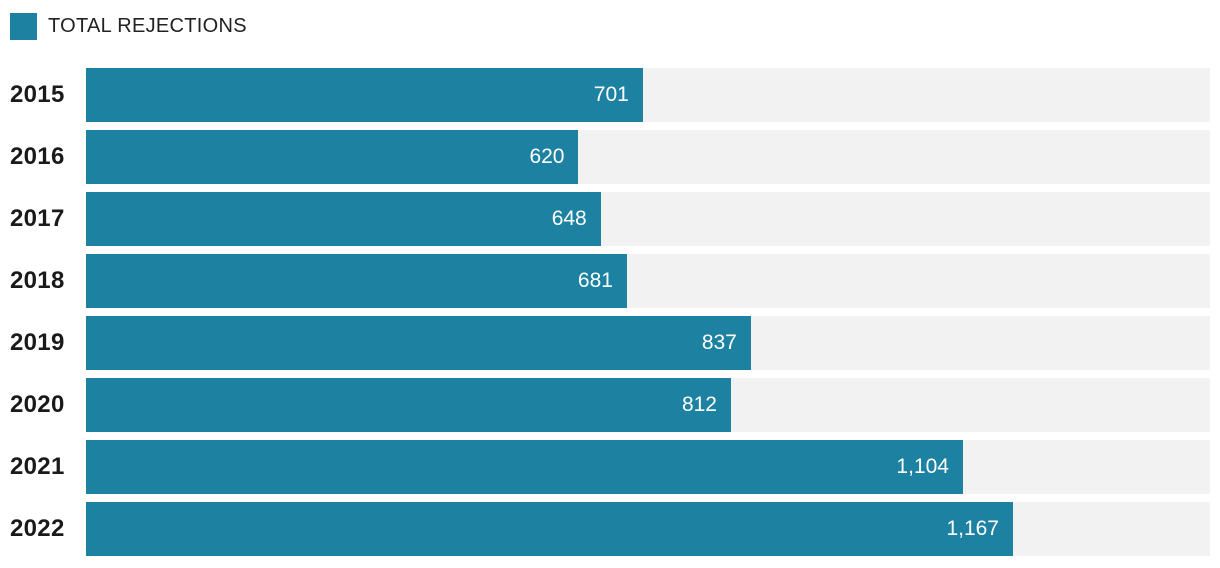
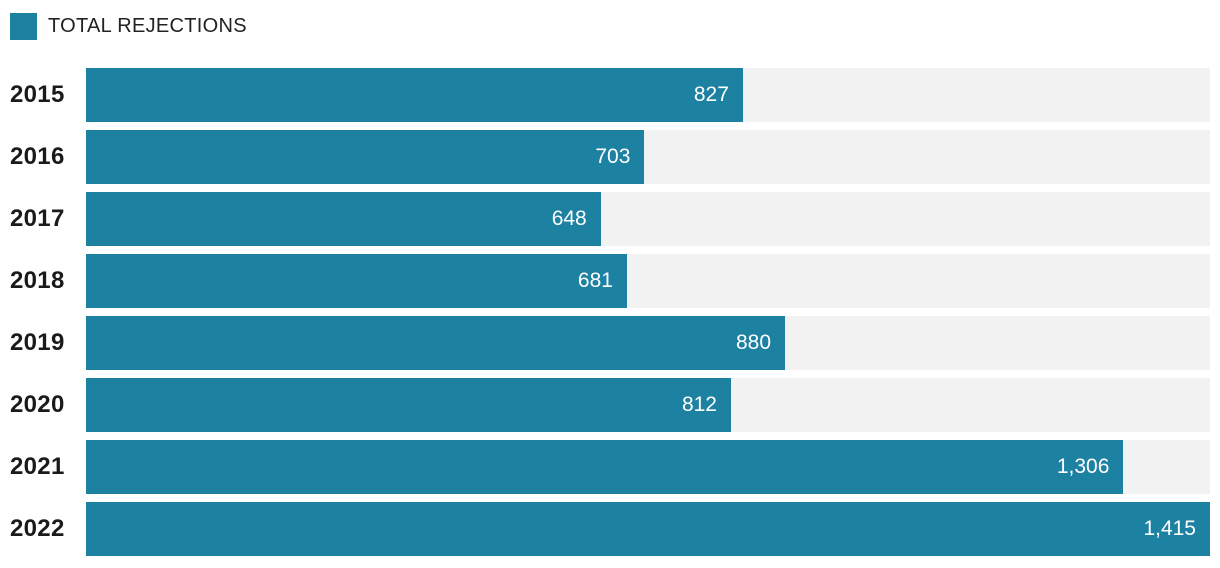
2015: 701 -> 827
2016: 620 -> 703
2019: 837 -> 880
2021: 1,104 -> 1,306
2022: 1,167 -> 1,415
